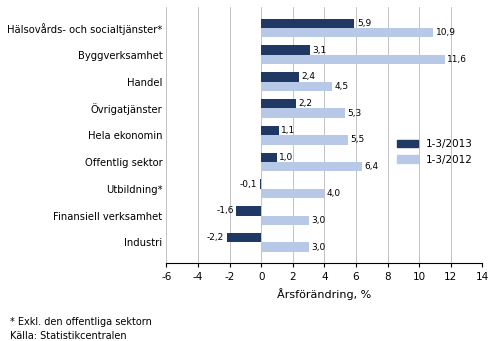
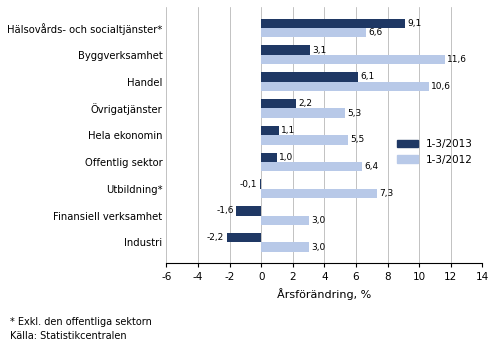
1-3/2013/Hälsovårds- och socialtjänster*: 5,9 -> 9,1
1-3/2012/Hälsovårds- och socialtjänster*: 10,9 -> 6,6
1-3/2013/Handel: 2,4 -> 6,1
1-3/2012/Handel: 4,5 -> 10,6
1-3/2012/Utbildning*: 4,0 -> 7,3
